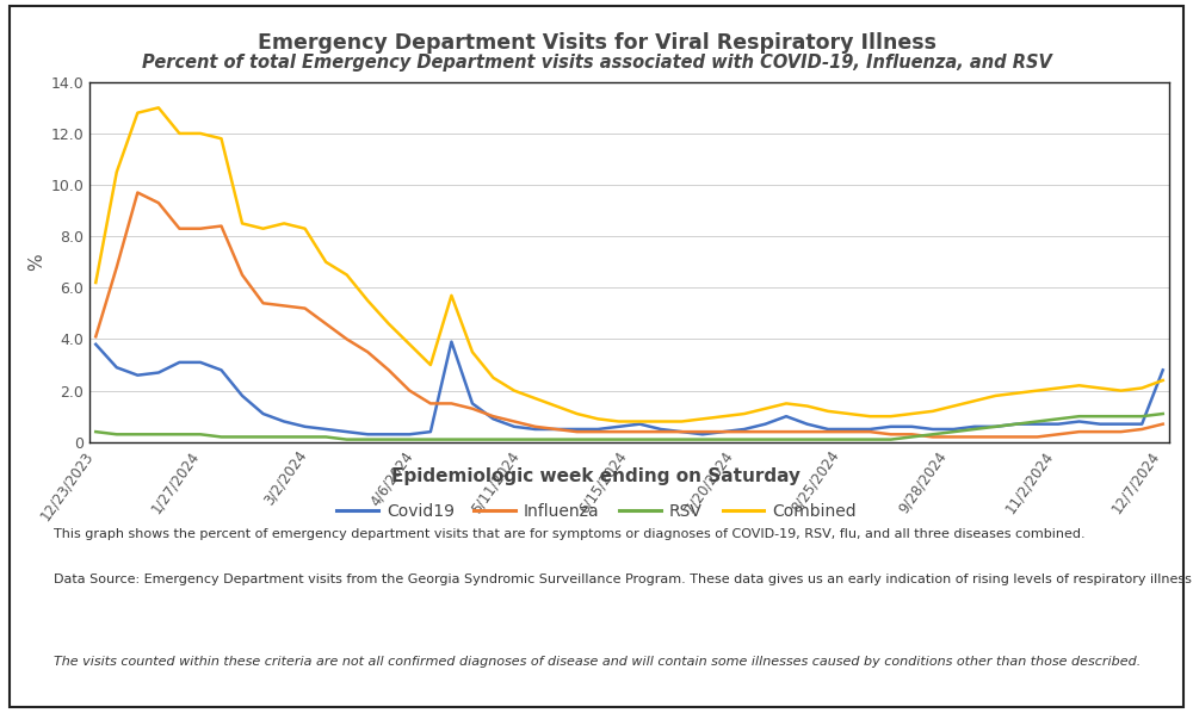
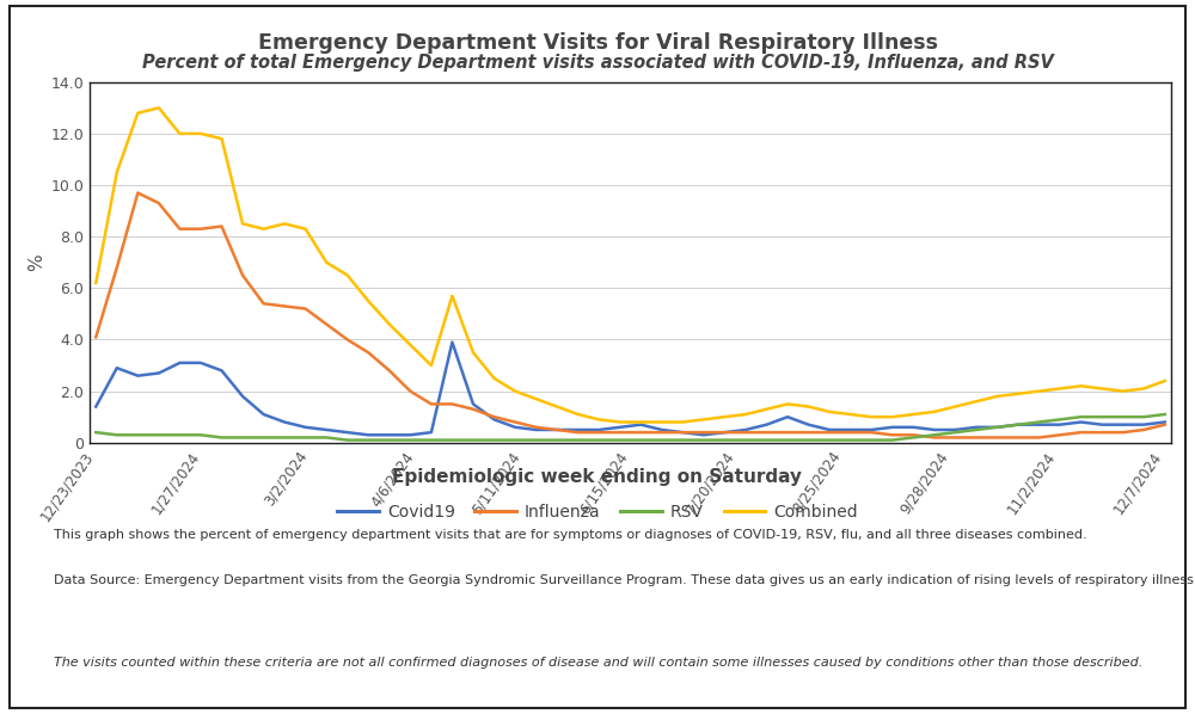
Covid19/12/23/2023: 3.8 -> 1.4
Covid19/12/7/2024: 2.8 -> 0.8
